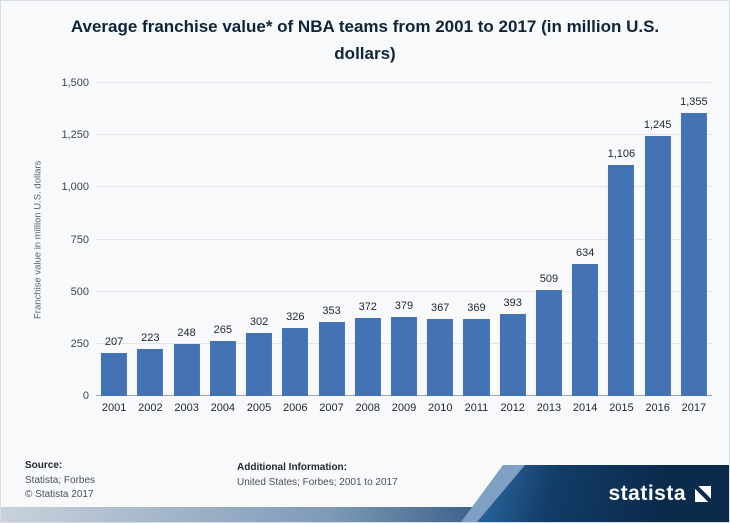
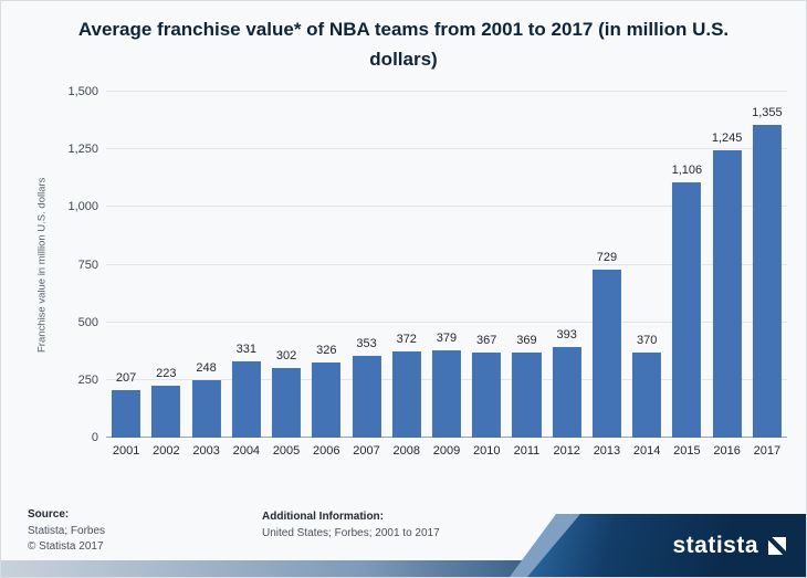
2004: 265 -> 331
2013: 509 -> 729
2014: 634 -> 370
